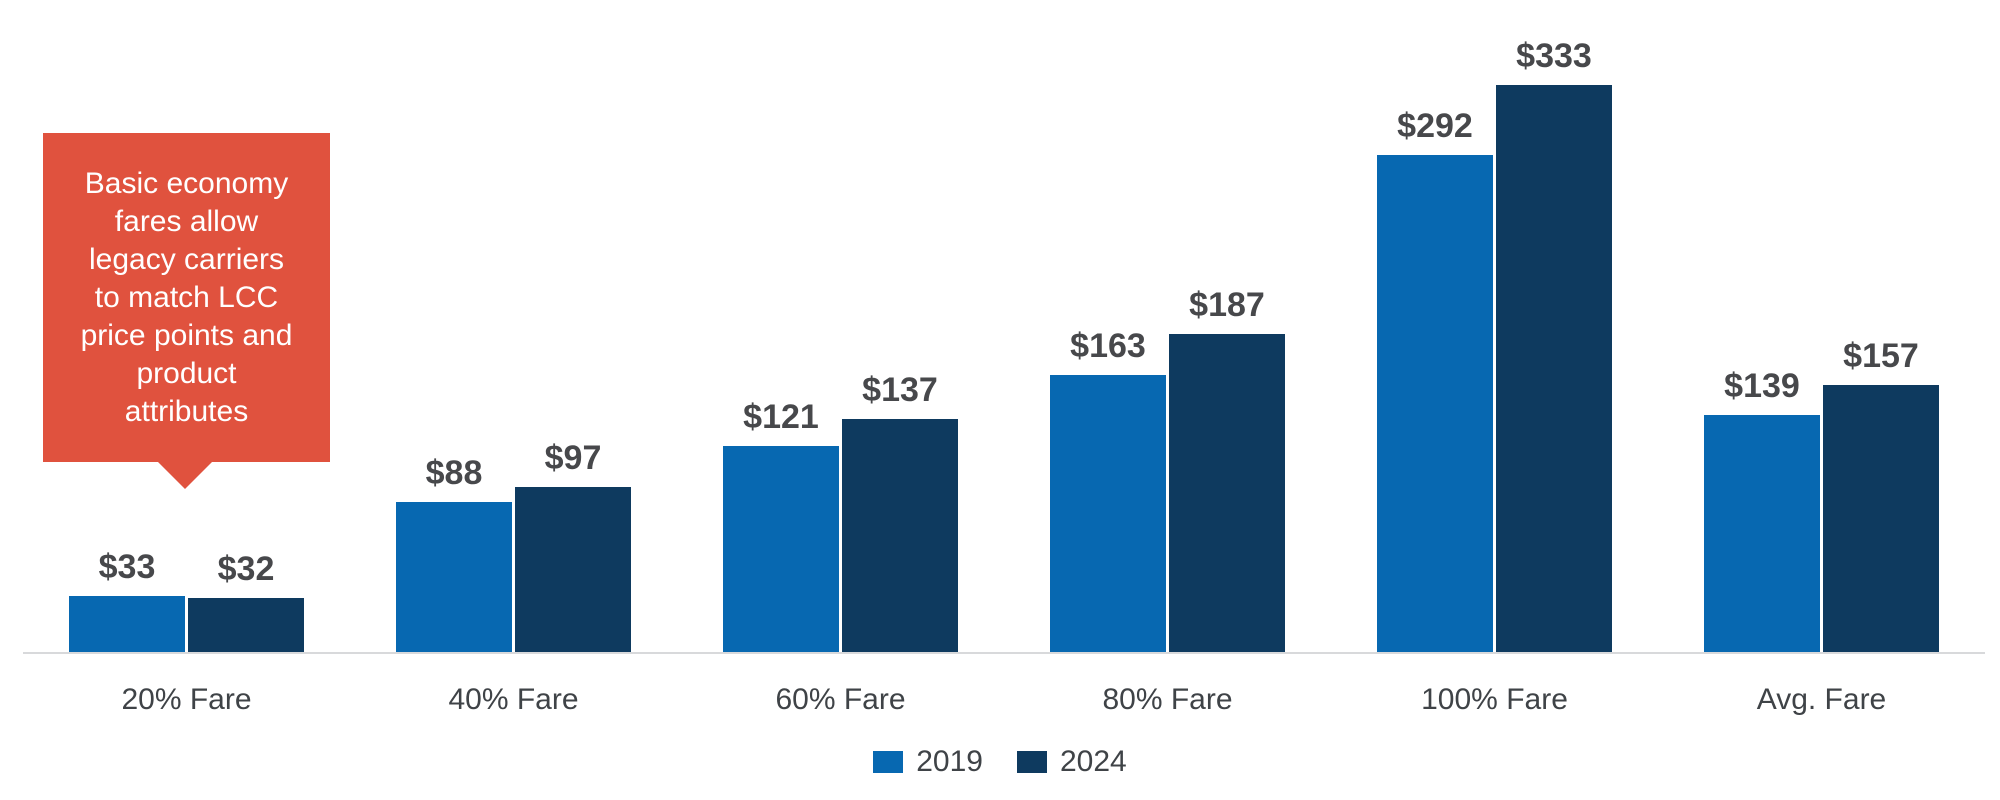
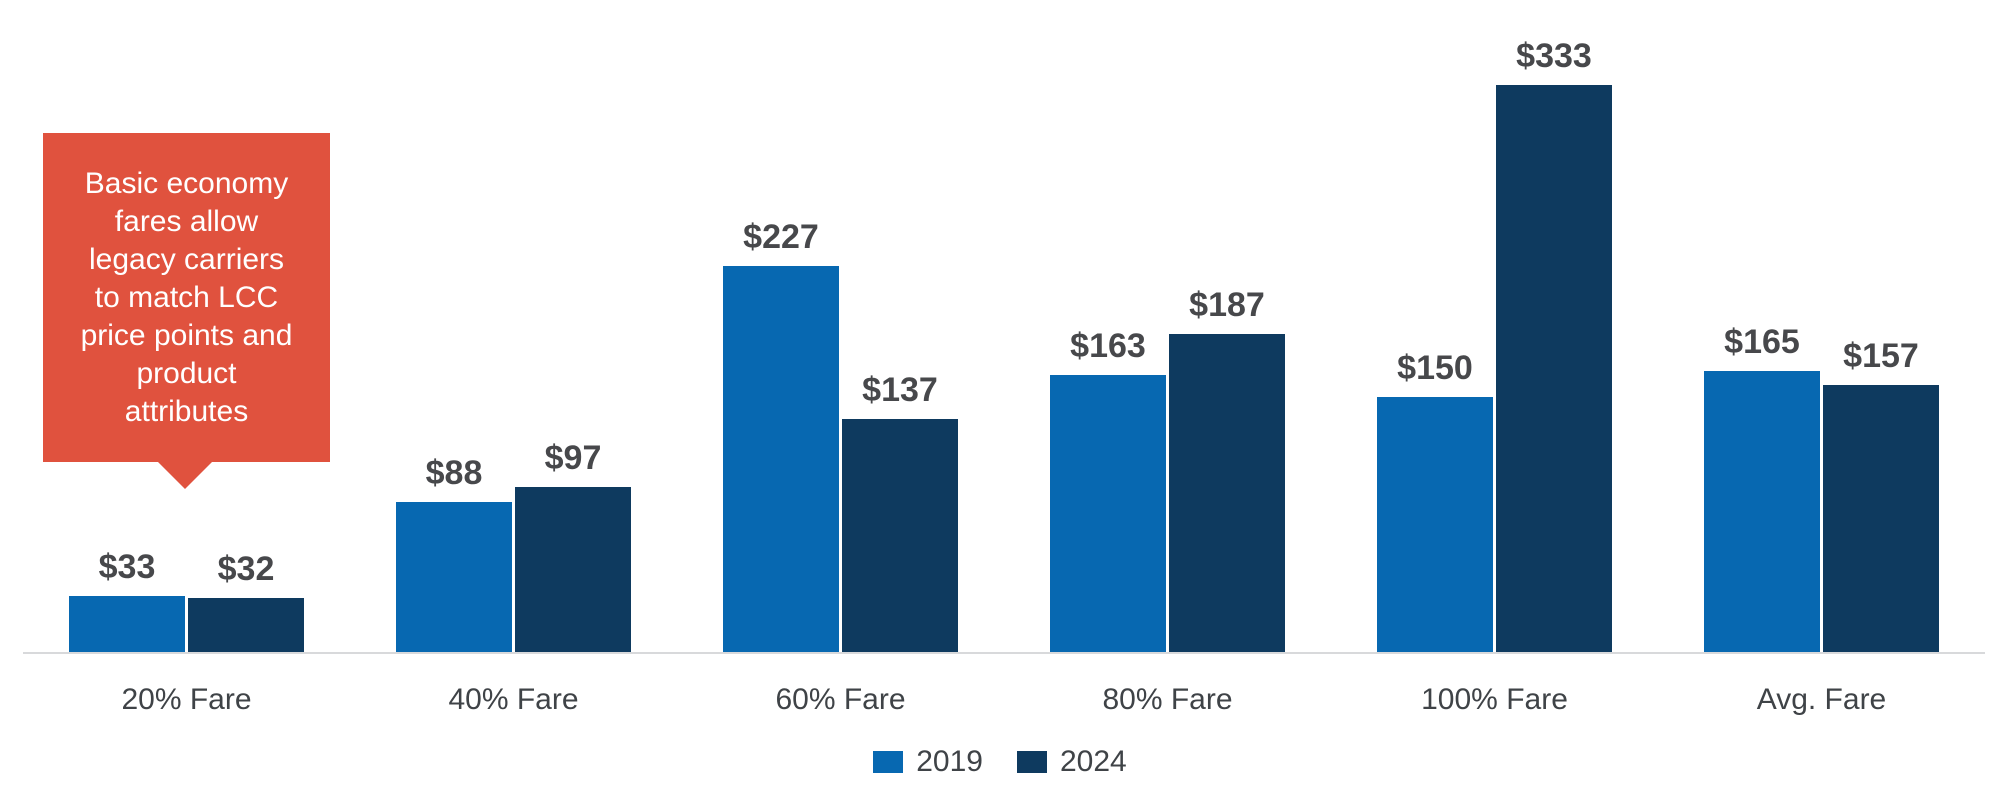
2019/60% Fare: $121 -> $227
2019/100% Fare: $292 -> $150
2019/Avg. Fare: $139 -> $165
